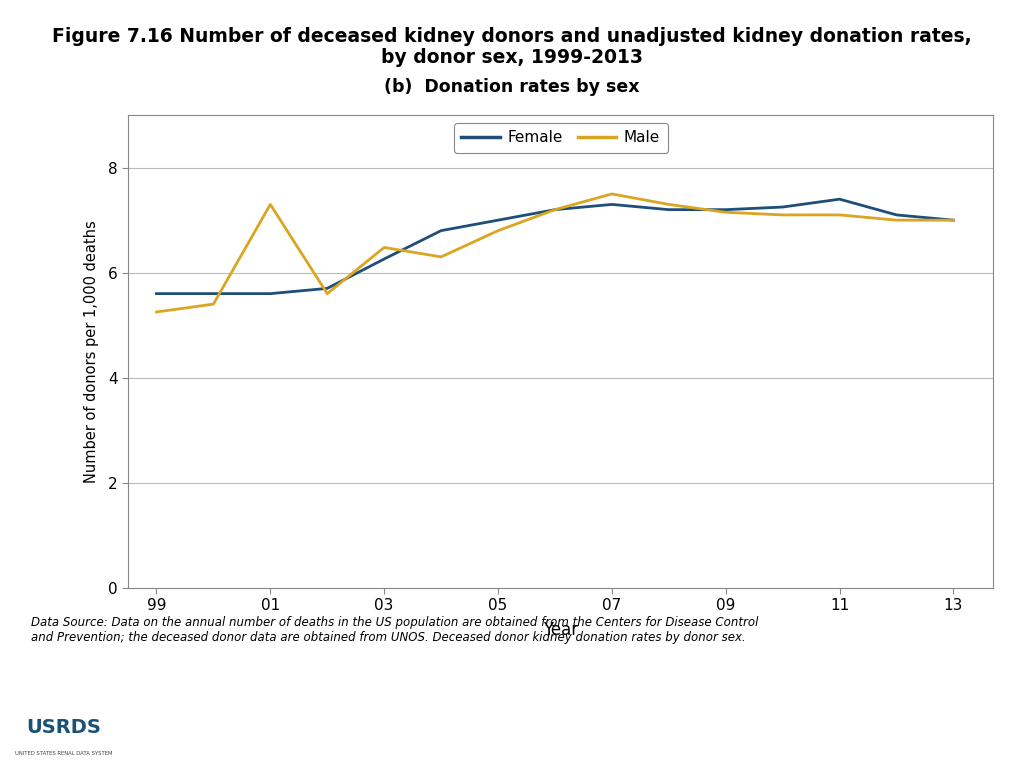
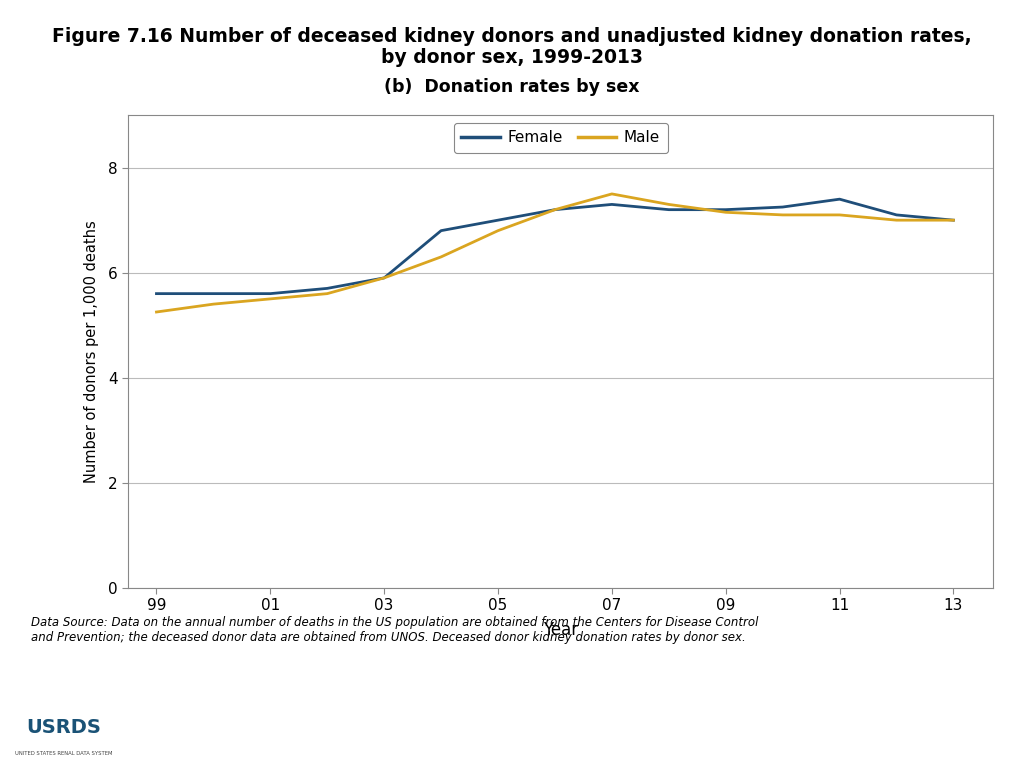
Male/01: 7.30 -> 5.50
Female/03: 6.26 -> 5.90
Male/03: 6.48 -> 5.90
